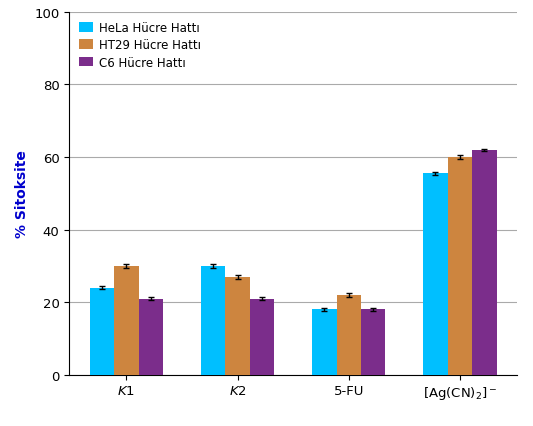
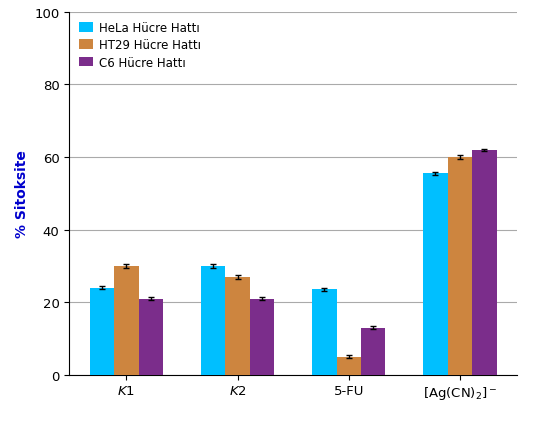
HeLa Hücre Hattı/5-FU: 18.0 -> 23.5
HT29 Hücre Hattı/5-FU: 22 -> 5
C6 Hücre Hattı/5-FU: 18 -> 13
